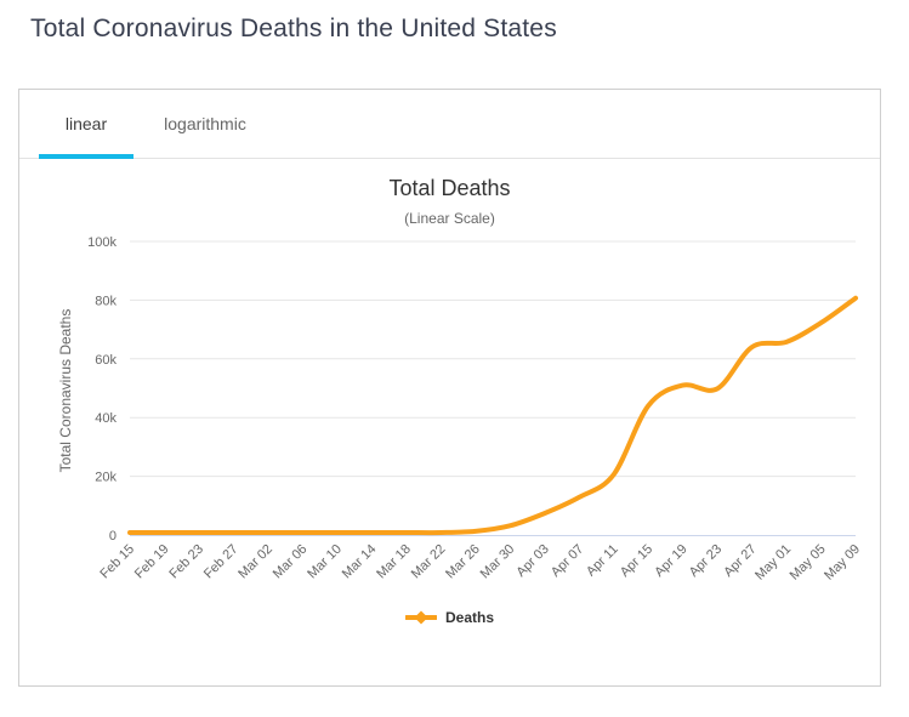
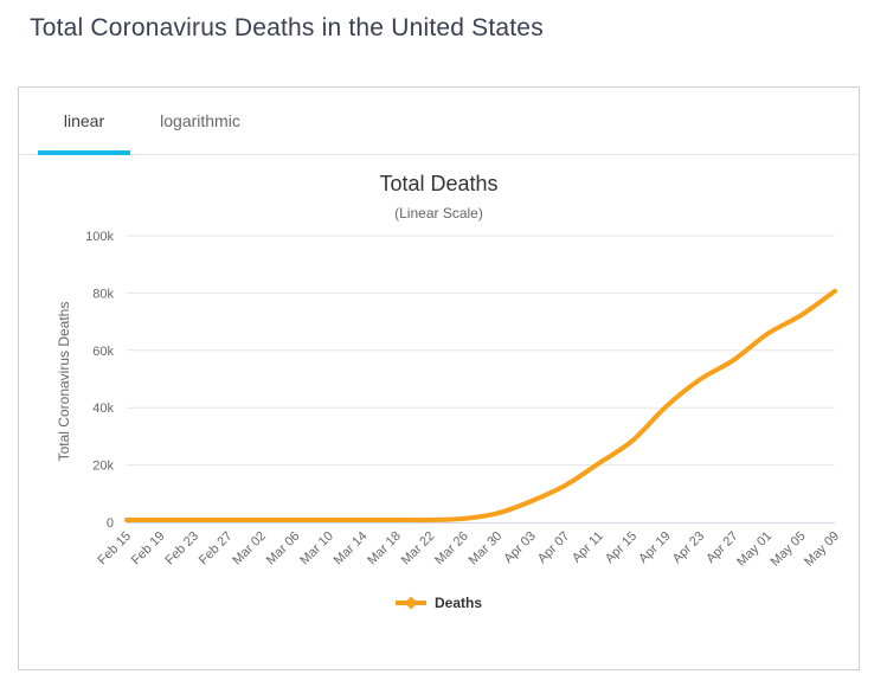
Apr 15: 44k -> 29k
Apr 19: 51k -> 40k
Apr 27: 64k -> 57k
